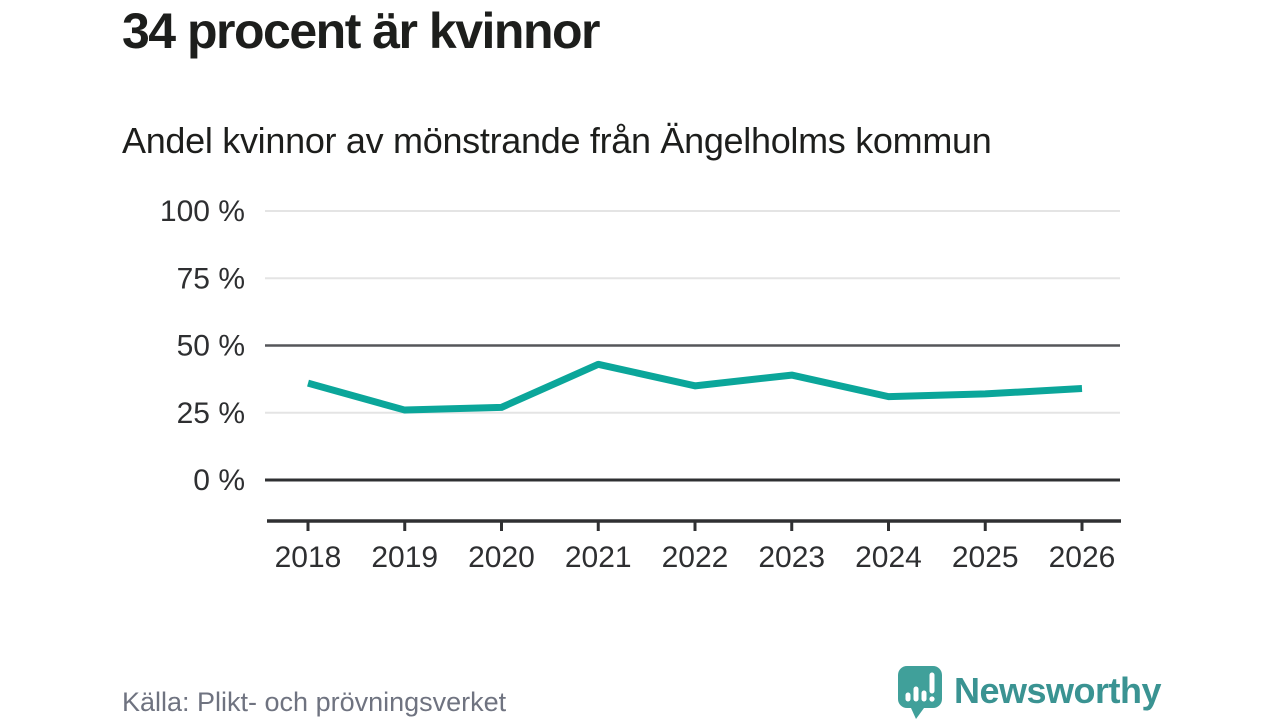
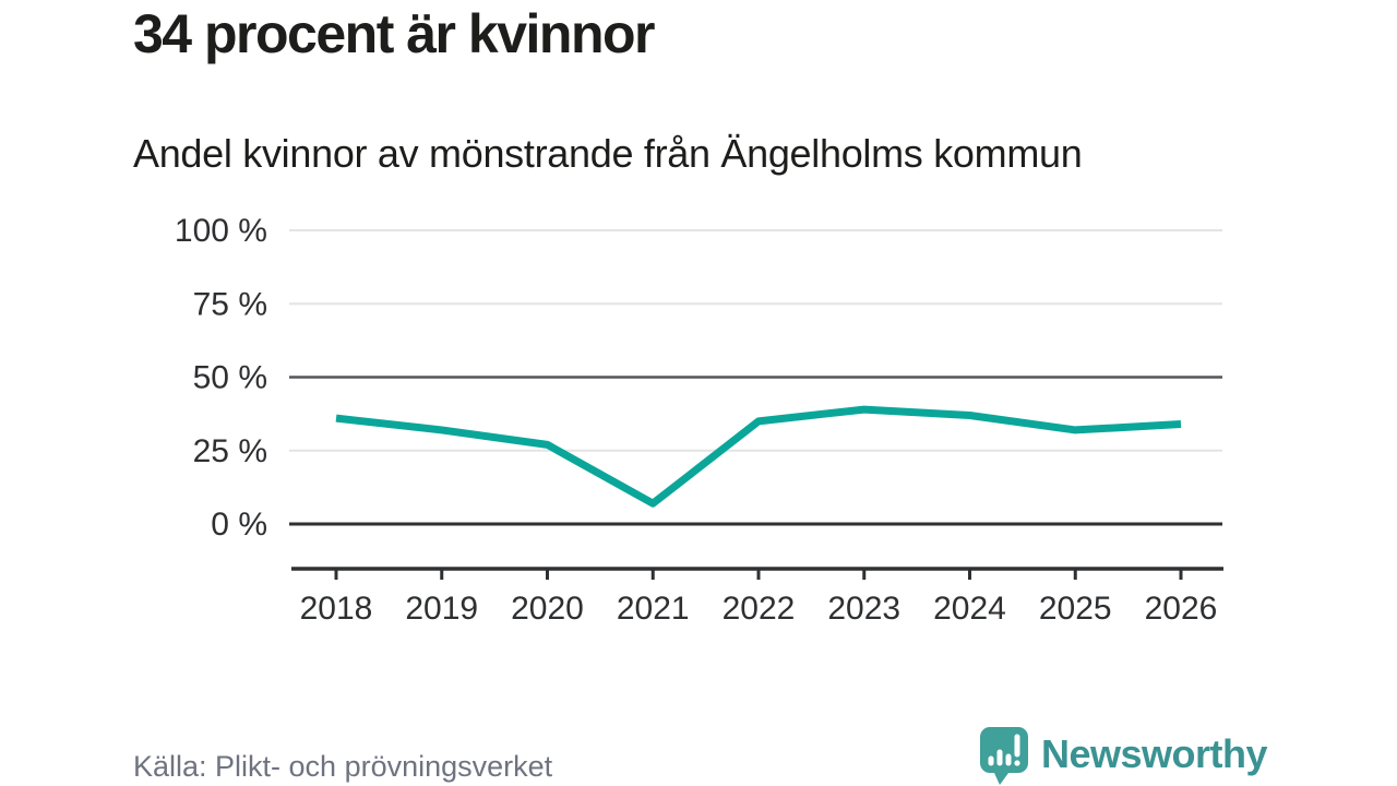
2019: 26% -> 32%
2021: 43% -> 7%
2024: 31% -> 37%
